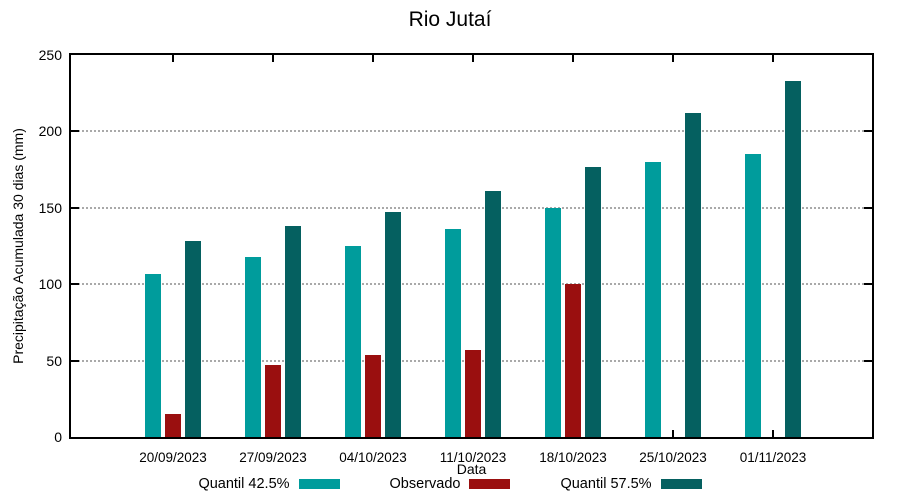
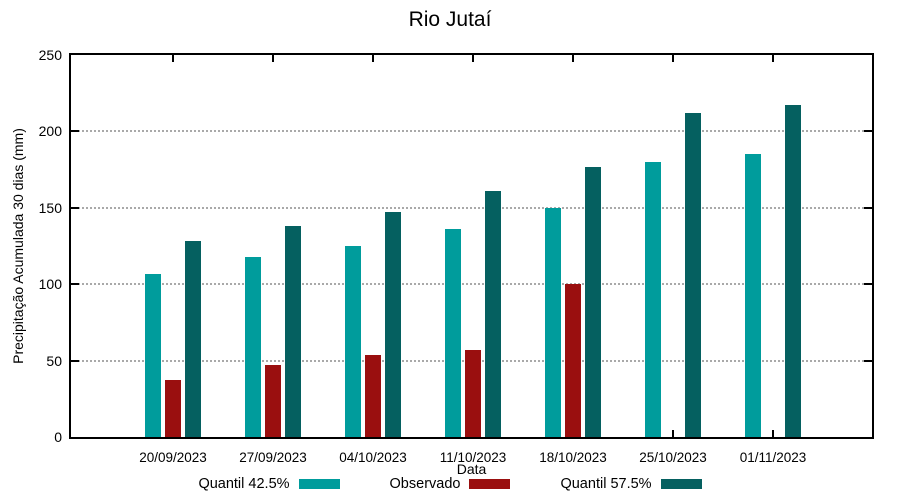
Observado/20/09/2023: 15 -> 37
Quantil 57.5%/01/11/2023: 233 -> 217
